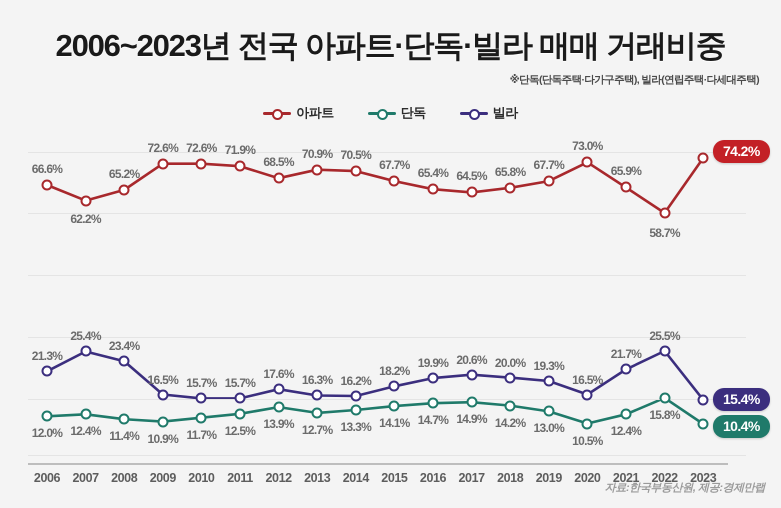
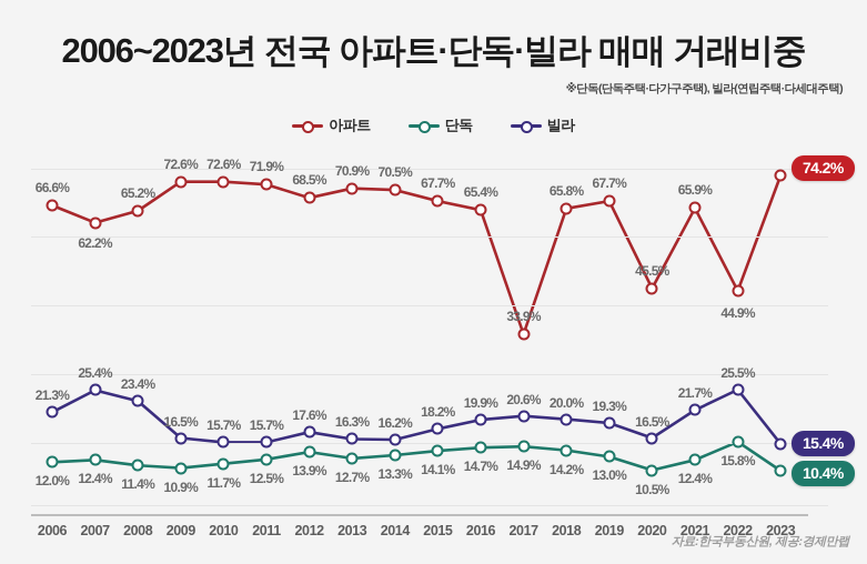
아파트/2017: 64.5% -> 33.9%
아파트/2020: 73.0% -> 45.5%
아파트/2022: 58.7% -> 44.9%
